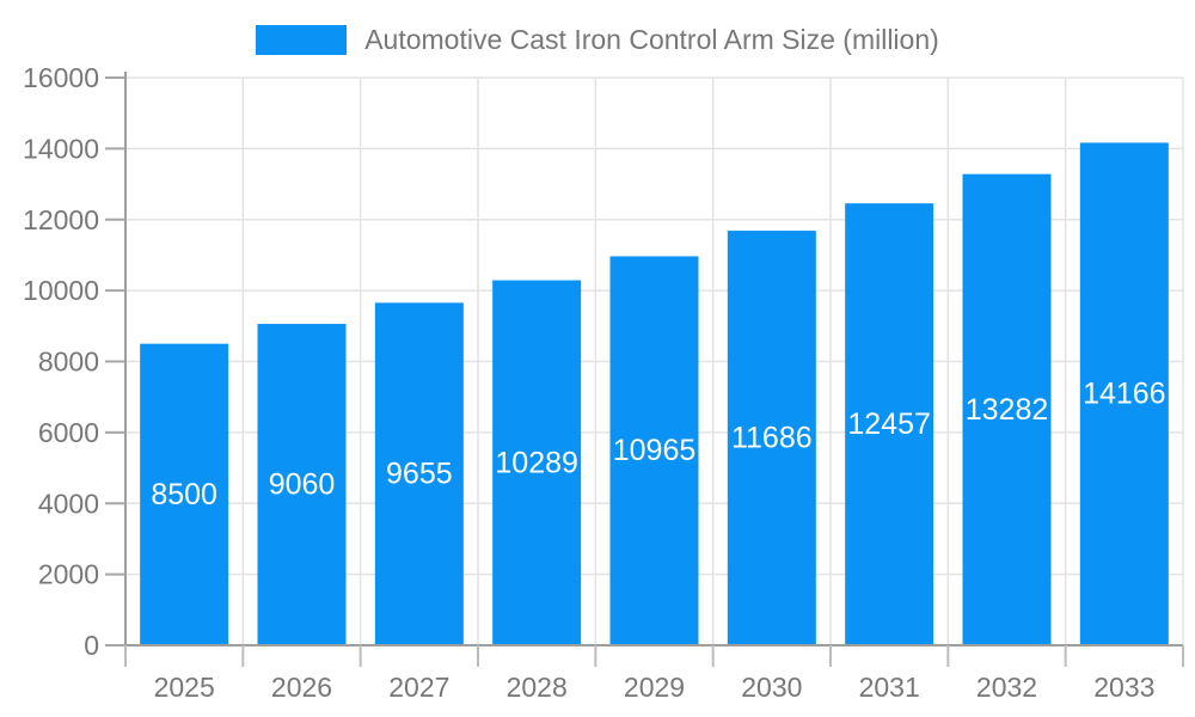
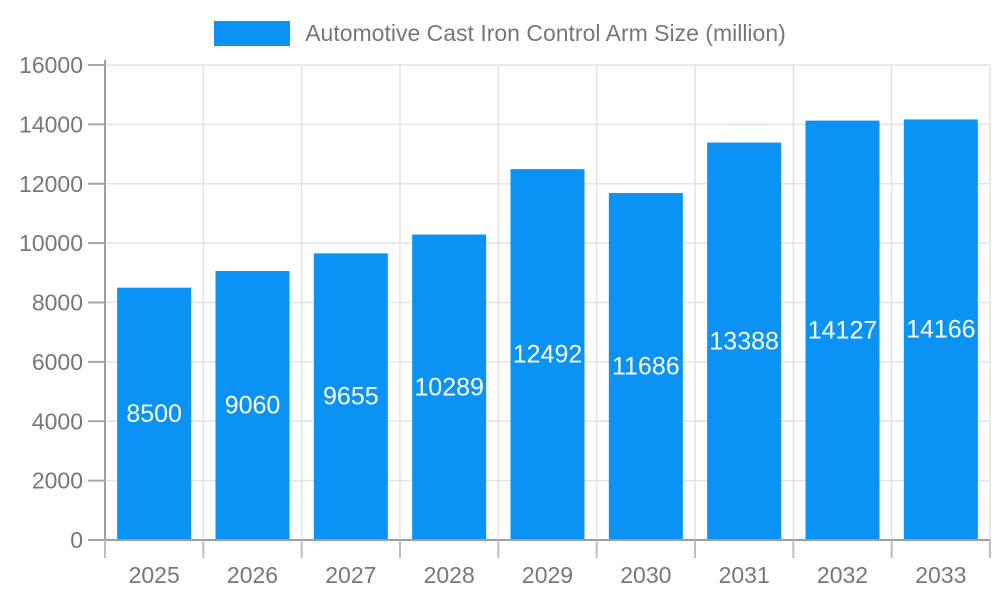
2029: 10965 -> 12492
2031: 12457 -> 13388
2032: 13282 -> 14127
